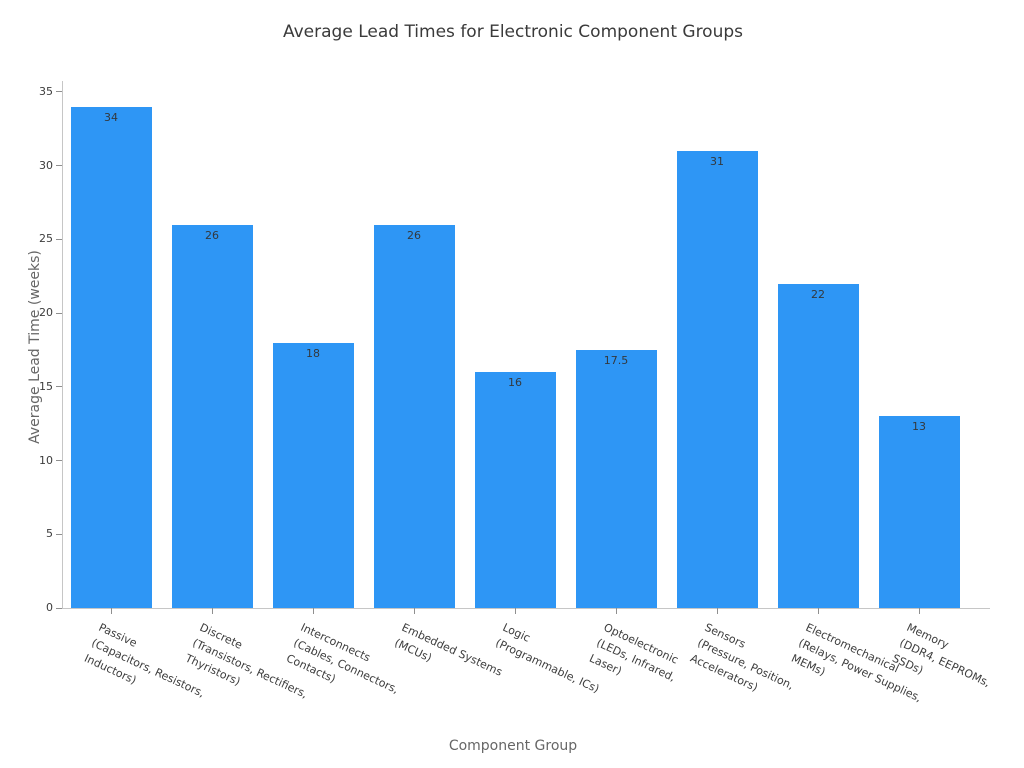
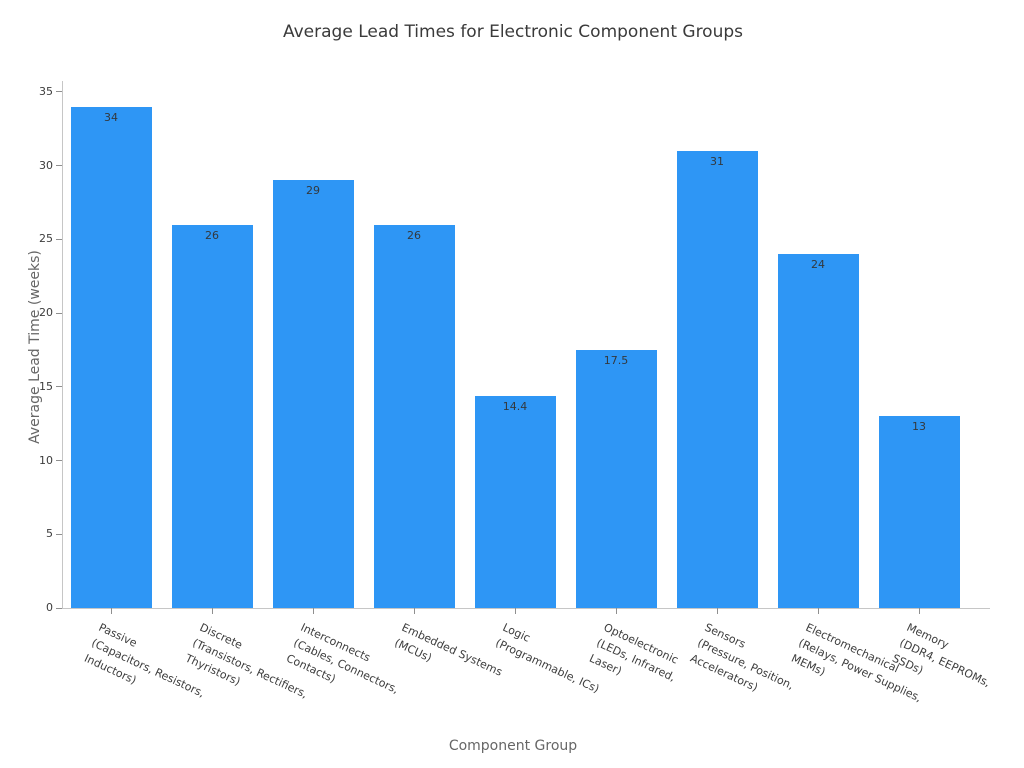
Interconnects (Cables, Connectors, Contacts): 18 -> 29
Logic (Programmable, ICs): 16 -> 14.4
Electromechanical (Relays, Power Supplies, MEMs): 22 -> 24
